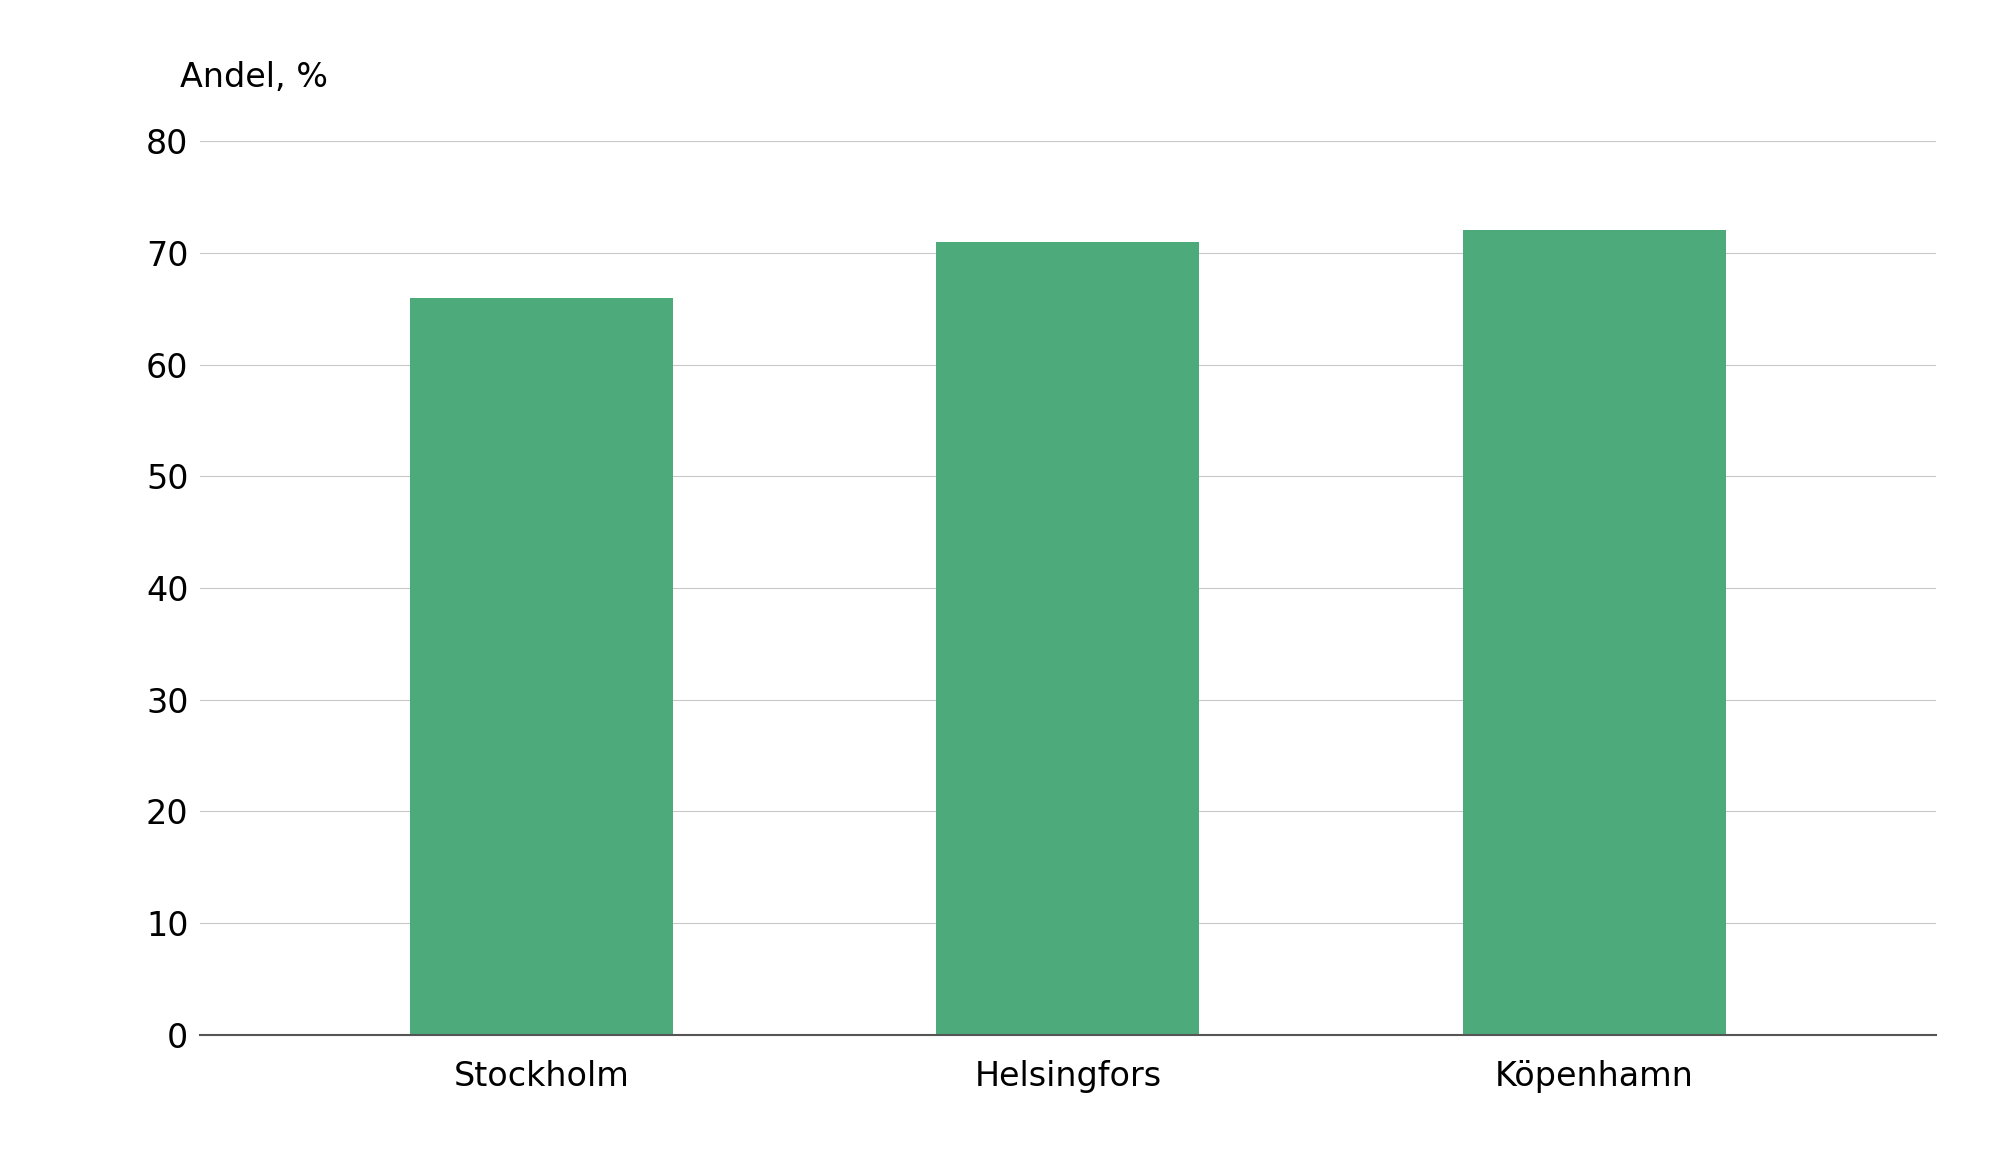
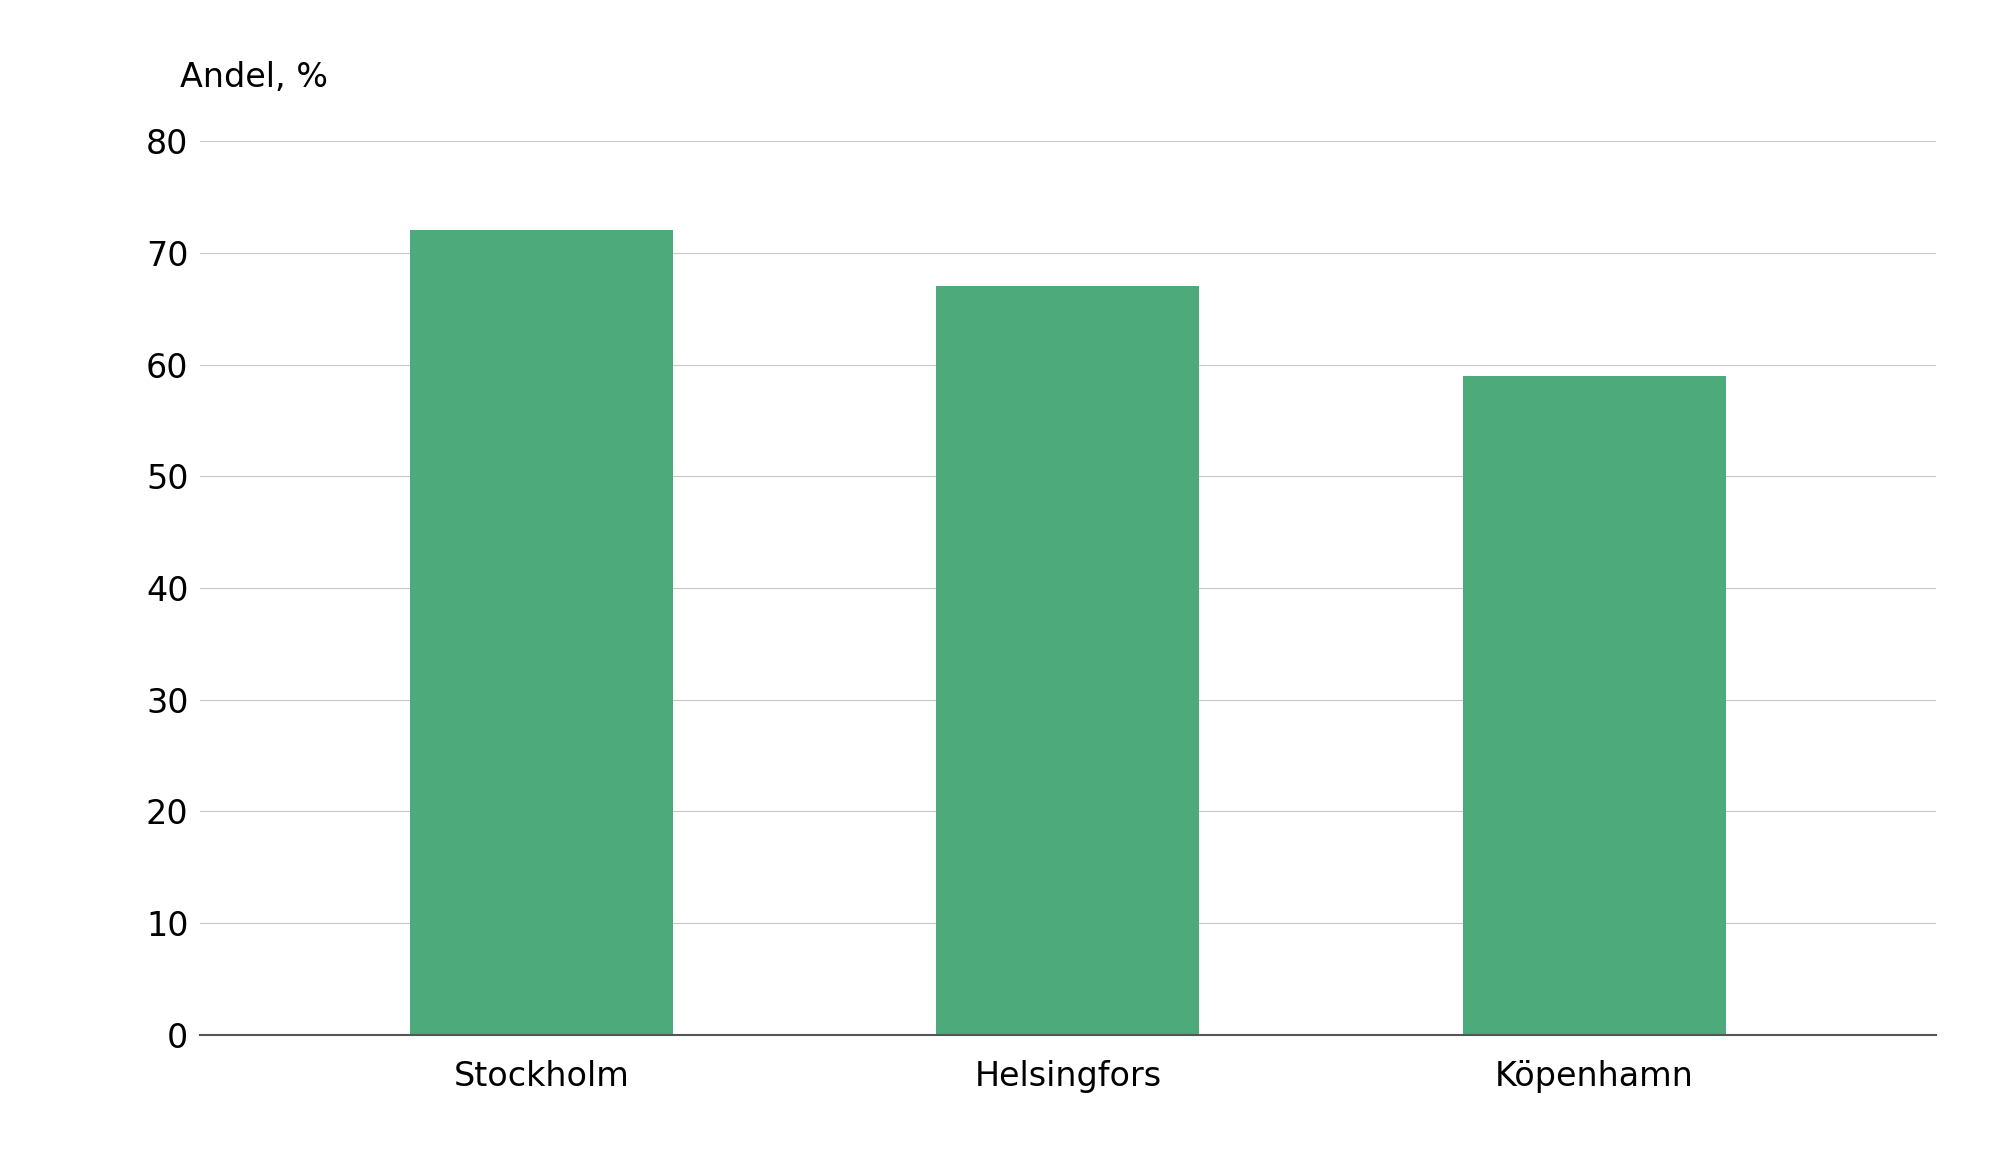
Stockholm: 66 -> 72
Helsingfors: 71 -> 67
Köpenhamn: 72 -> 59
